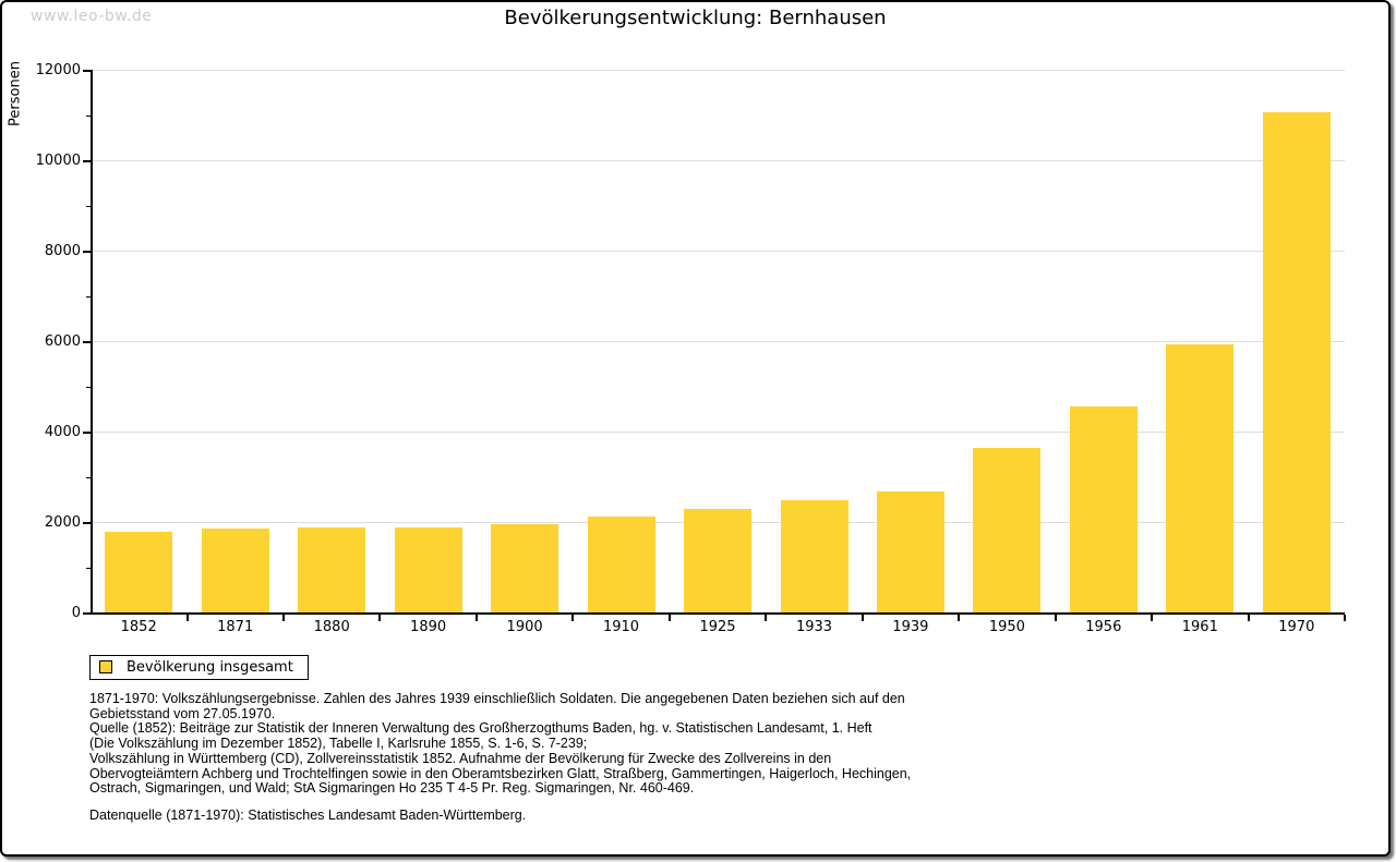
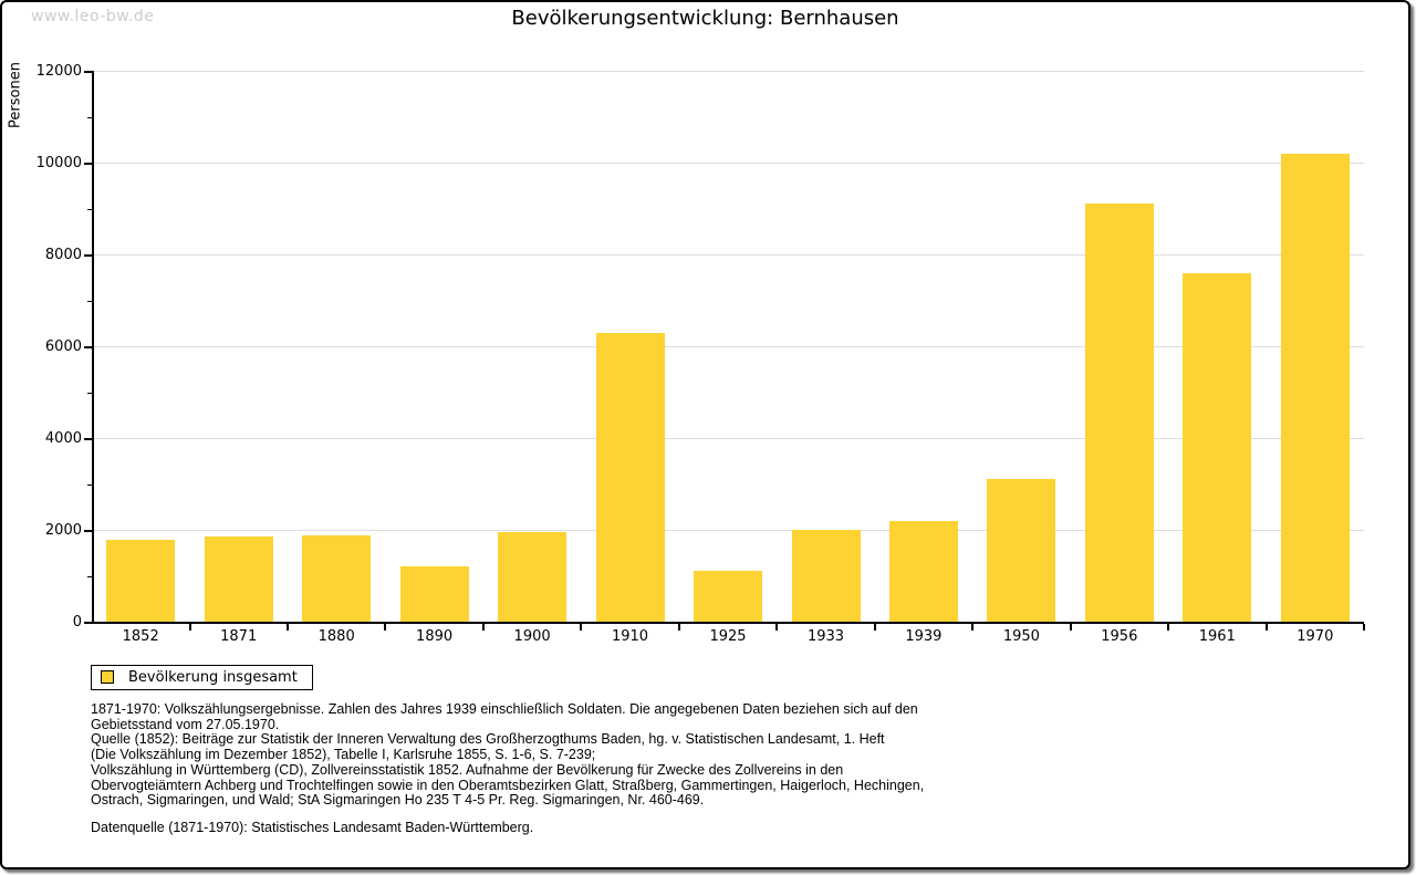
1890: 1900 -> 1200
1910: 2100 -> 6300
1925: 2300 -> 1100
1933: 2500 -> 2000
1939: 2700 -> 2200
1950: 3600 -> 3100
1956: 4600 -> 9100
1961: 5900 -> 7600
1970: 11100 -> 10200
